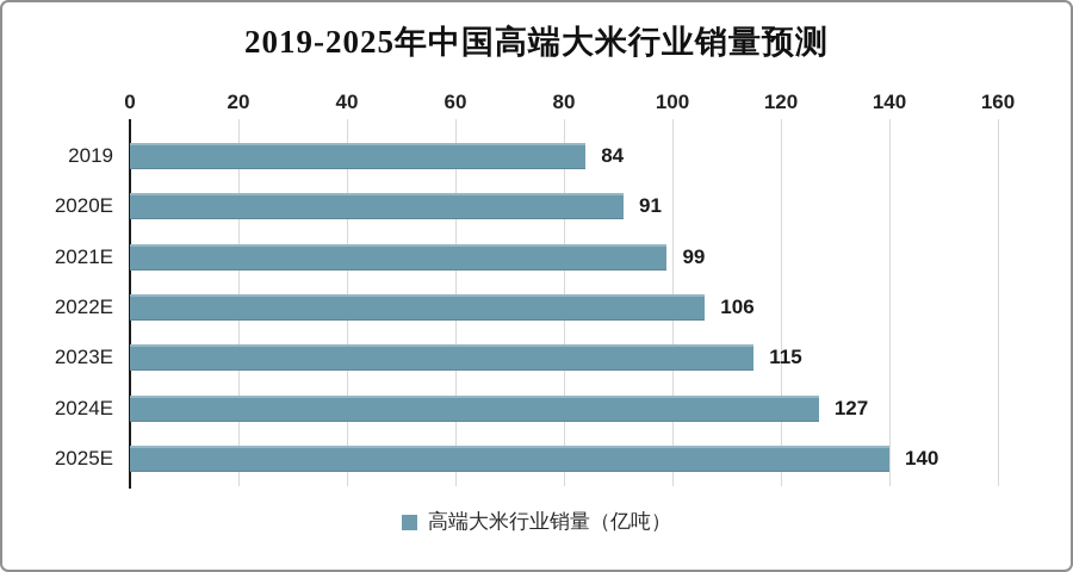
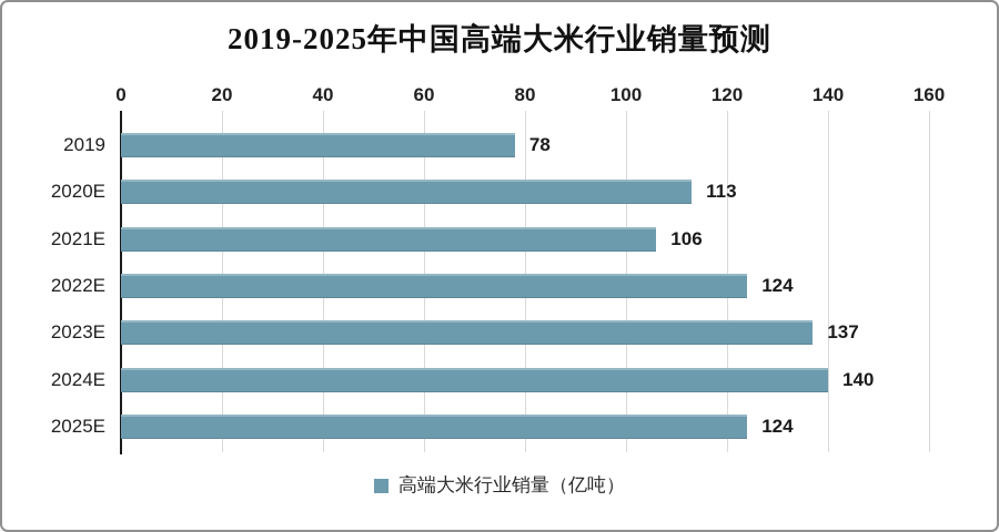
2019: 84 -> 78
2020E: 91 -> 113
2021E: 99 -> 106
2022E: 106 -> 124
2023E: 115 -> 137
2024E: 127 -> 140
2025E: 140 -> 124
